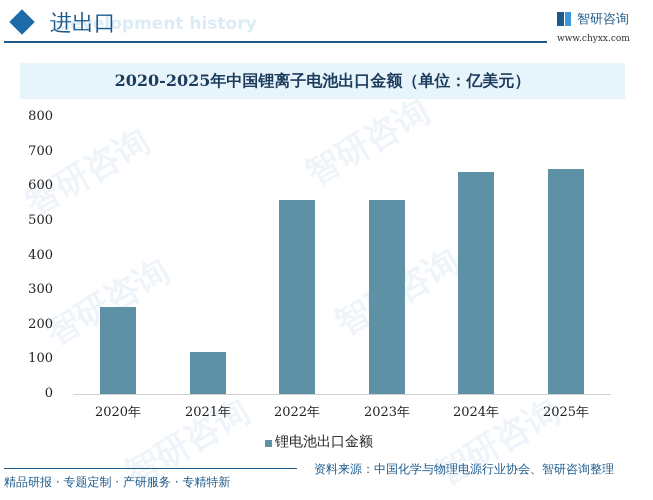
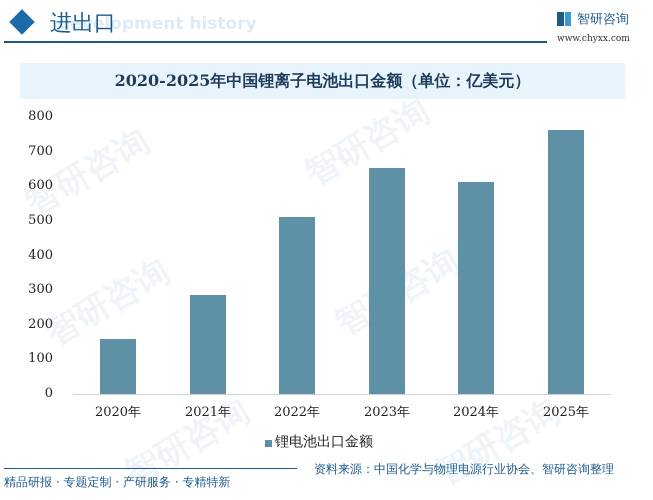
2020年: 250 -> 160
2021年: 120 -> 290
2022年: 560 -> 510
2023年: 560 -> 650
2024年: 640 -> 610
2025年: 650 -> 760
